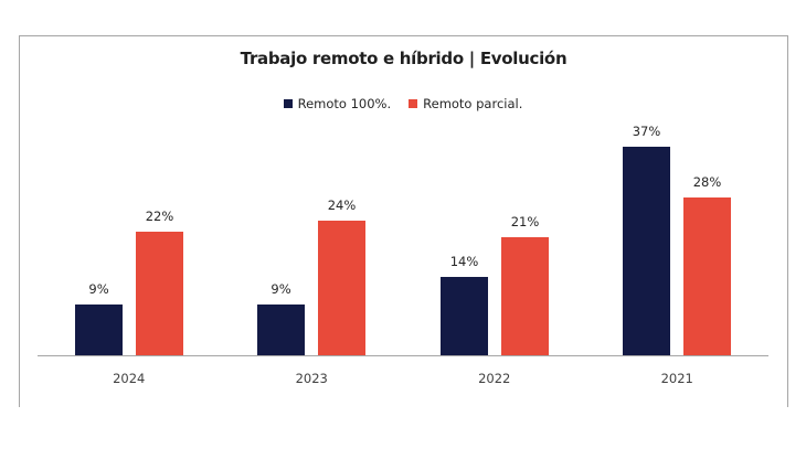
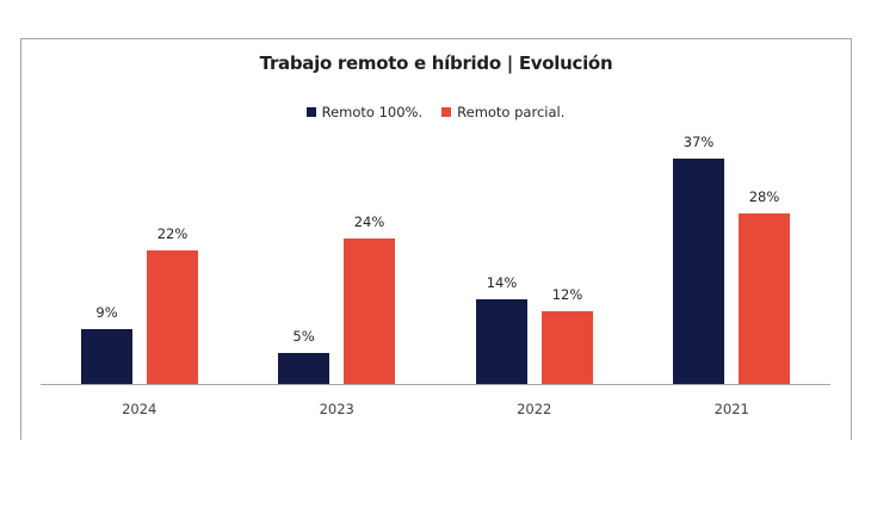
Remoto 100%./2023: 9% -> 5%
Remoto parcial./2022: 21% -> 12%
